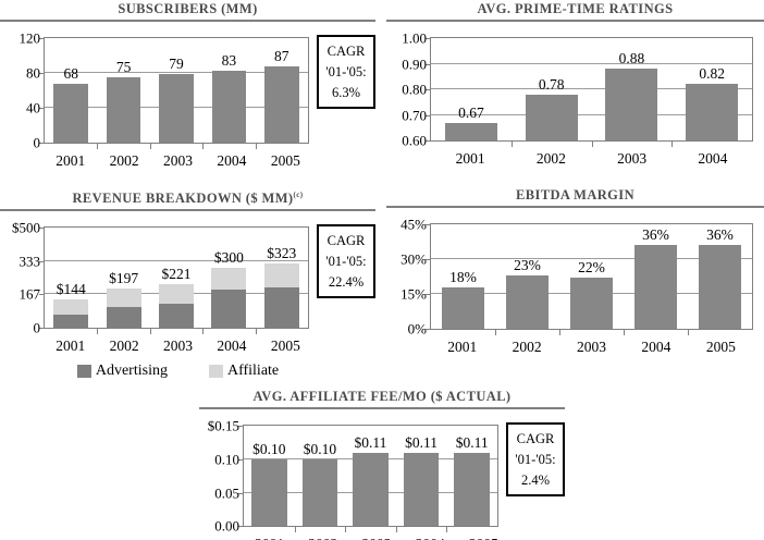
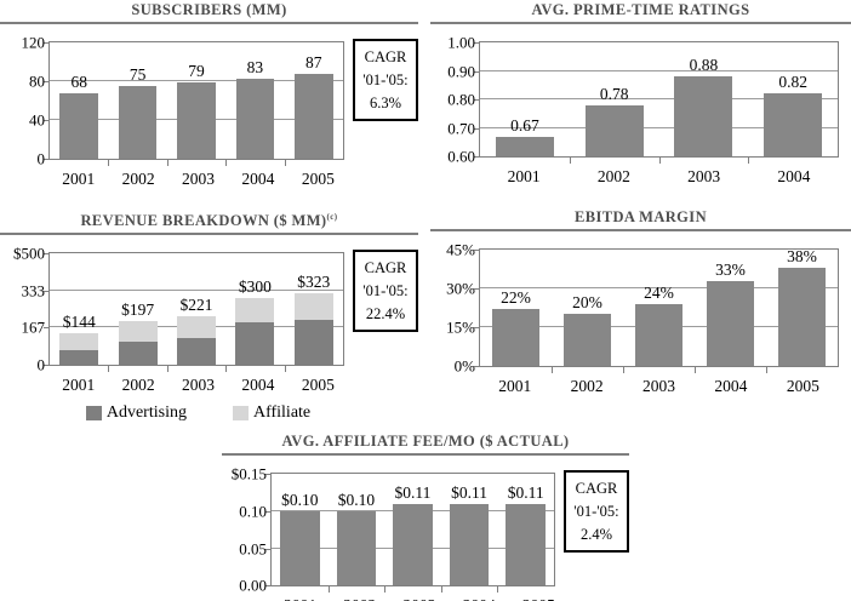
EBITDA MARGIN/2001: 18% -> 22%
EBITDA MARGIN/2002: 23% -> 20%
EBITDA MARGIN/2003: 22% -> 24%
EBITDA MARGIN/2004: 36% -> 33%
EBITDA MARGIN/2005: 36% -> 38%
